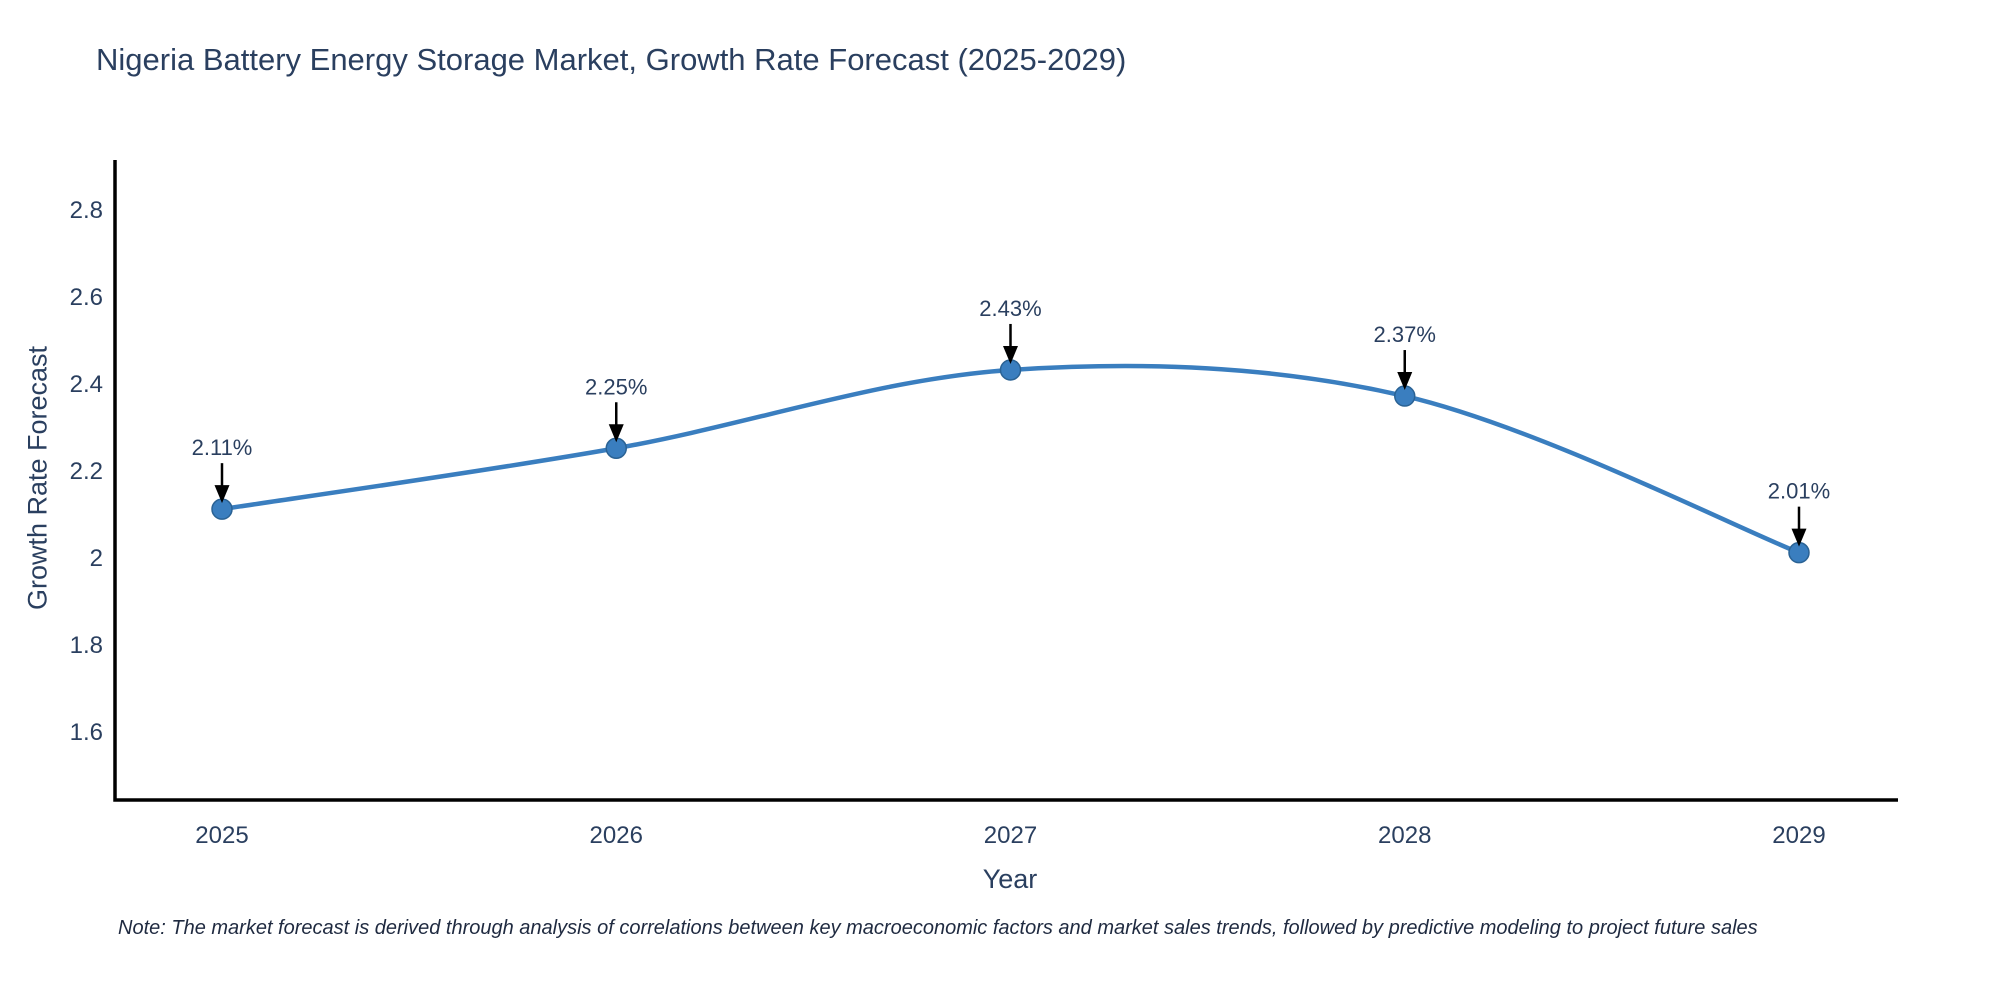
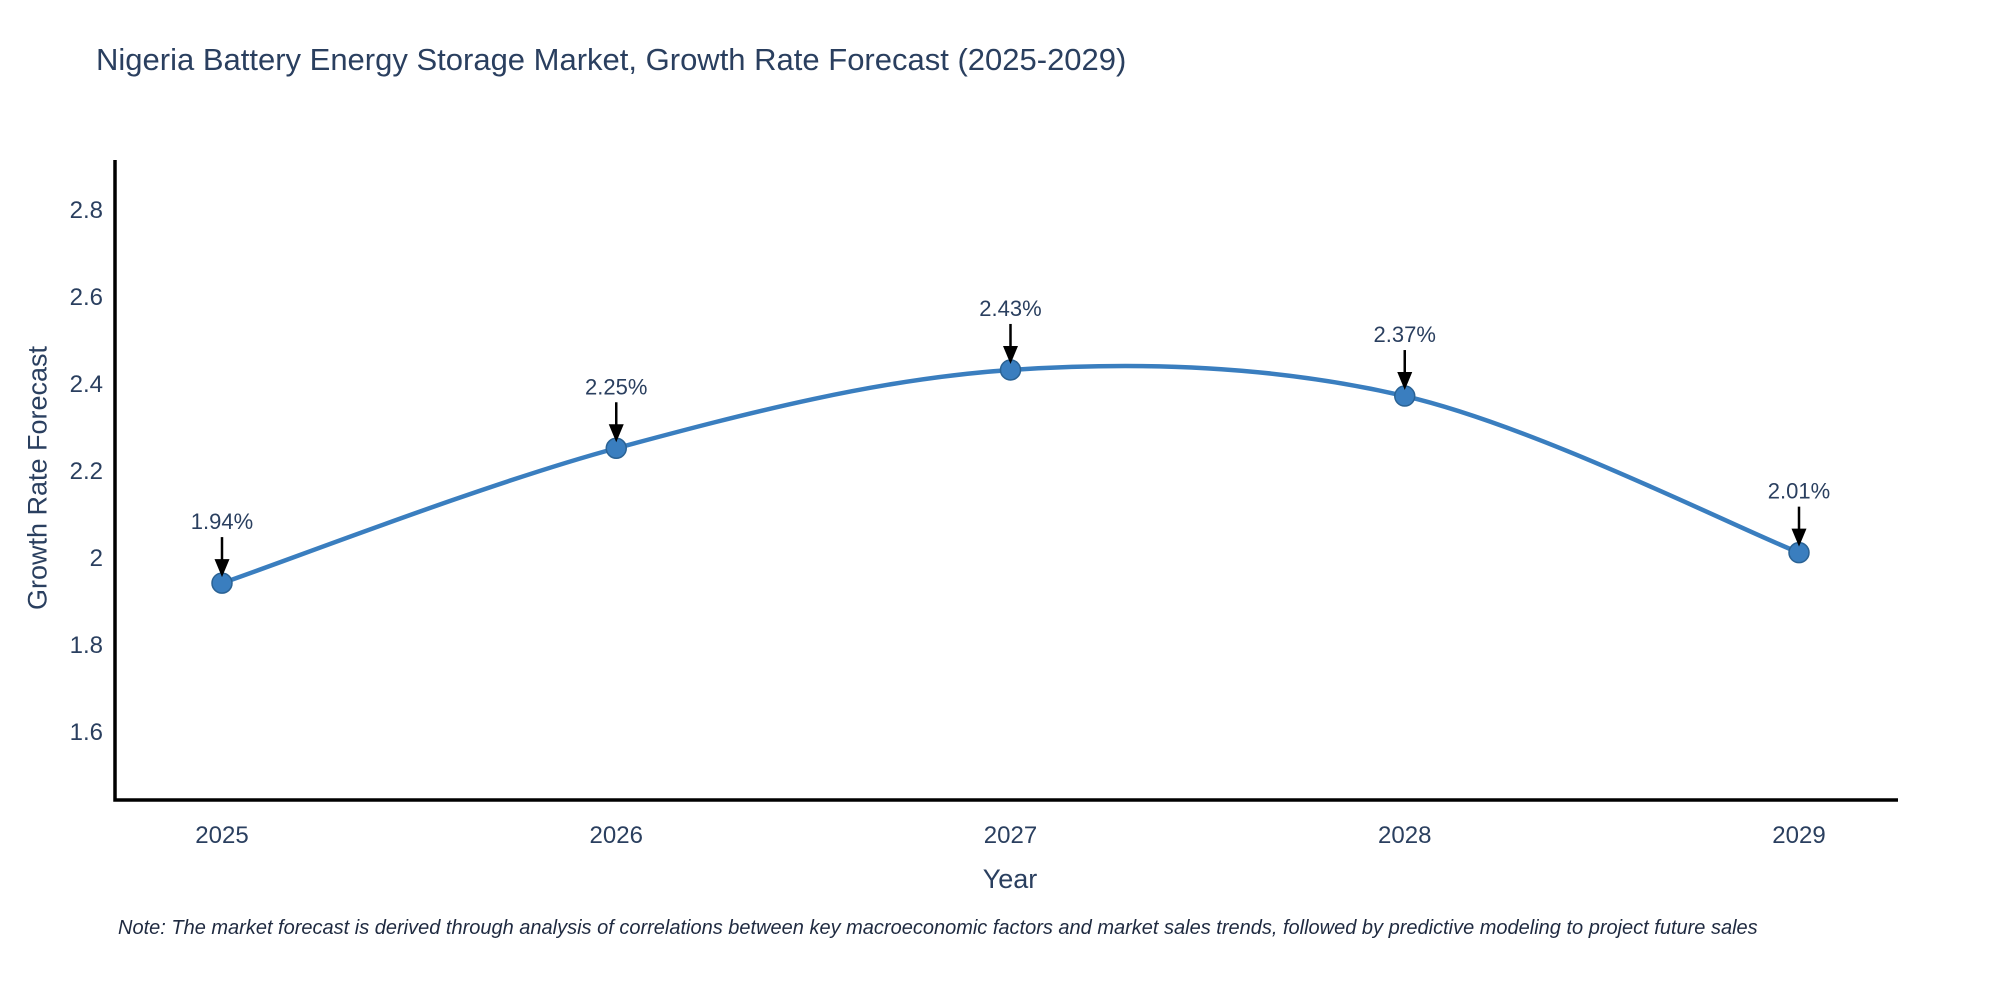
2025: 2.11% -> 1.94%
